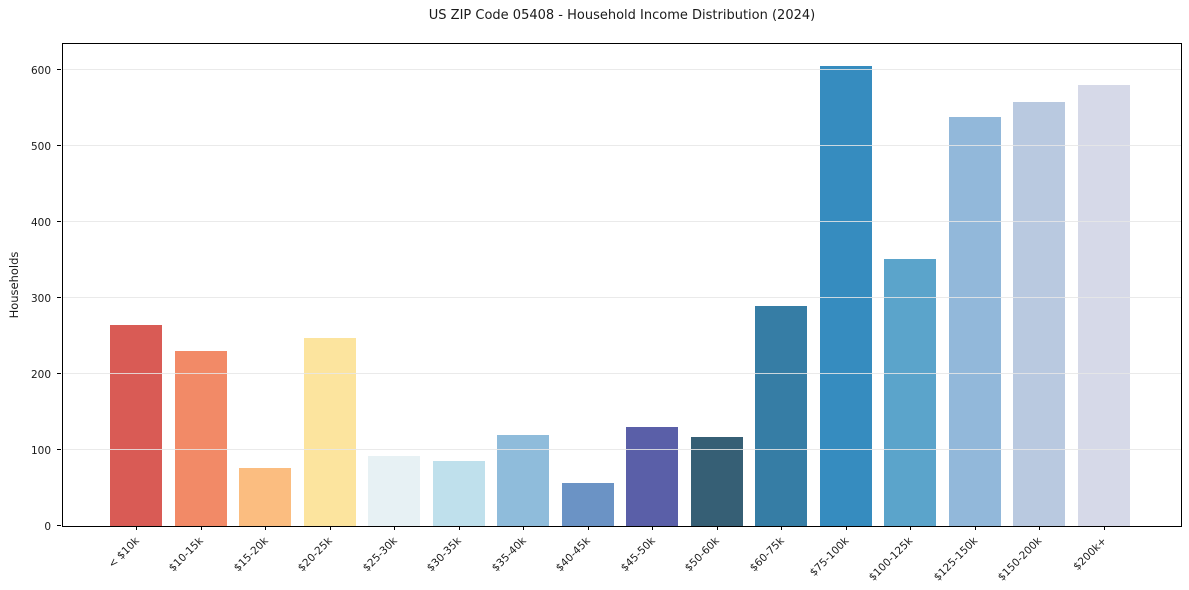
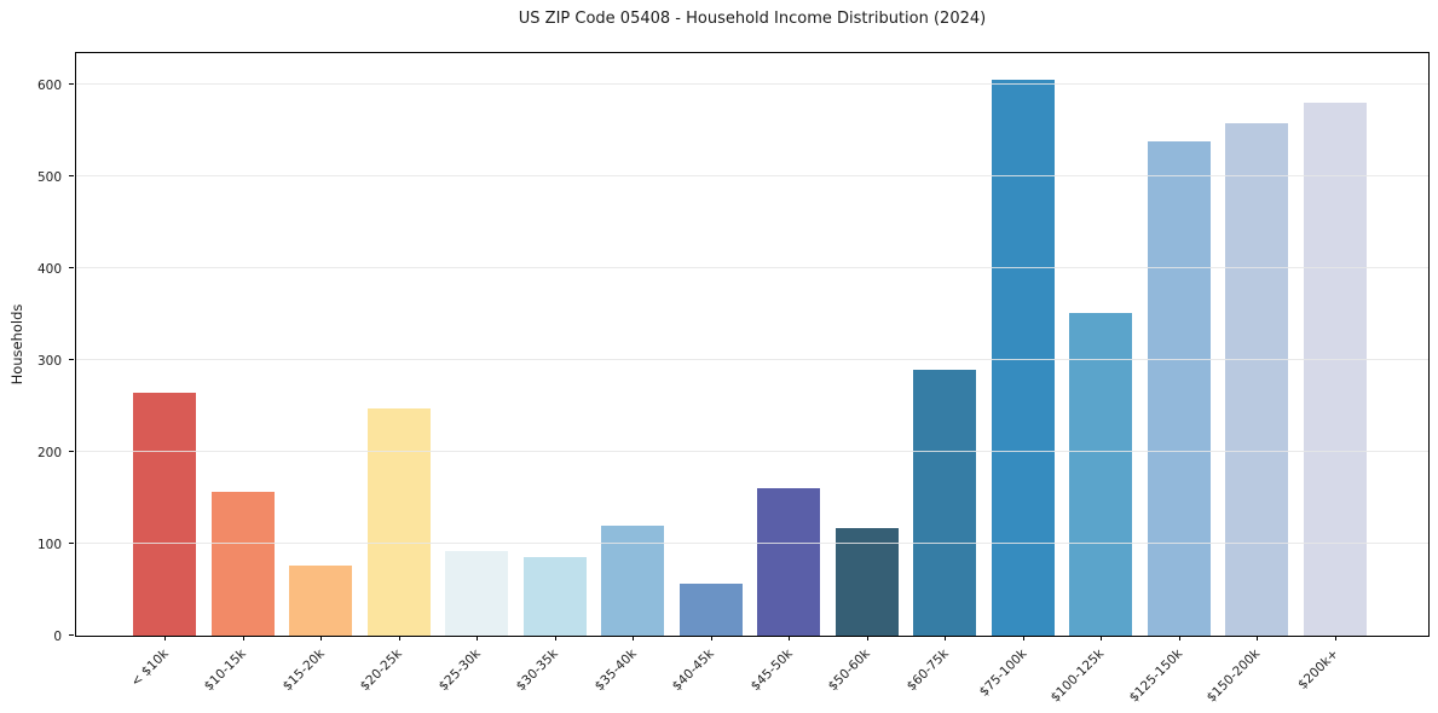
$10-15k: 230 -> 160
$45-50k: 130 -> 160
